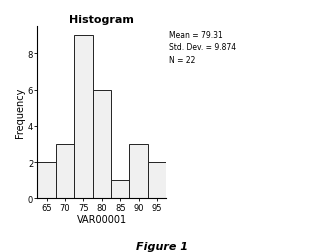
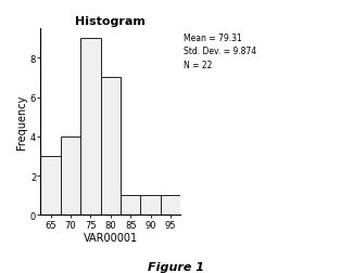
65: 2 -> 3
70: 3 -> 4
80: 6 -> 7
90: 3 -> 1
95: 2 -> 1
